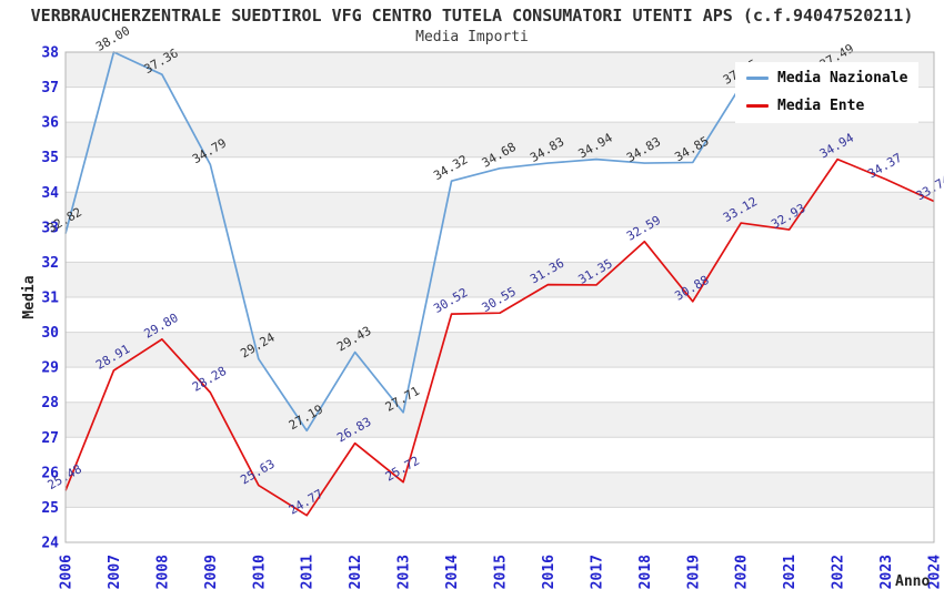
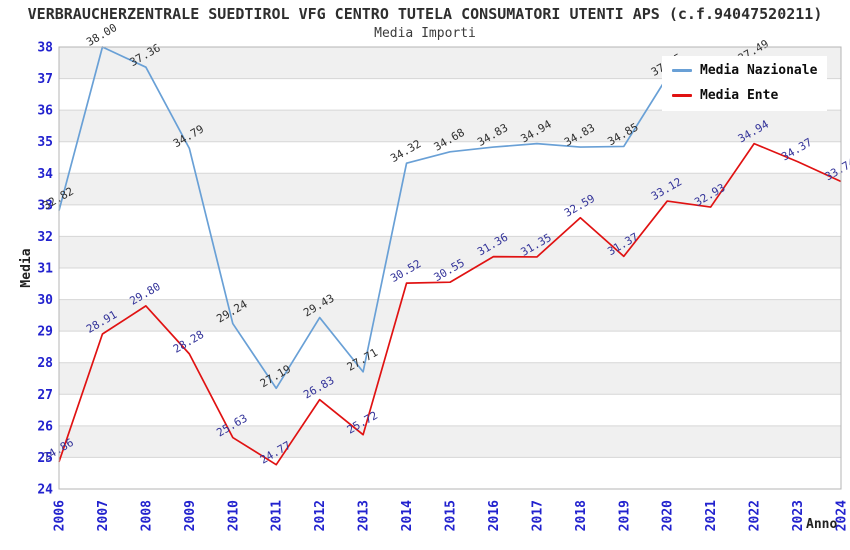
Media Ente/2006: 25.48 -> 24.86
Media Ente/2019: 30.88 -> 31.37
